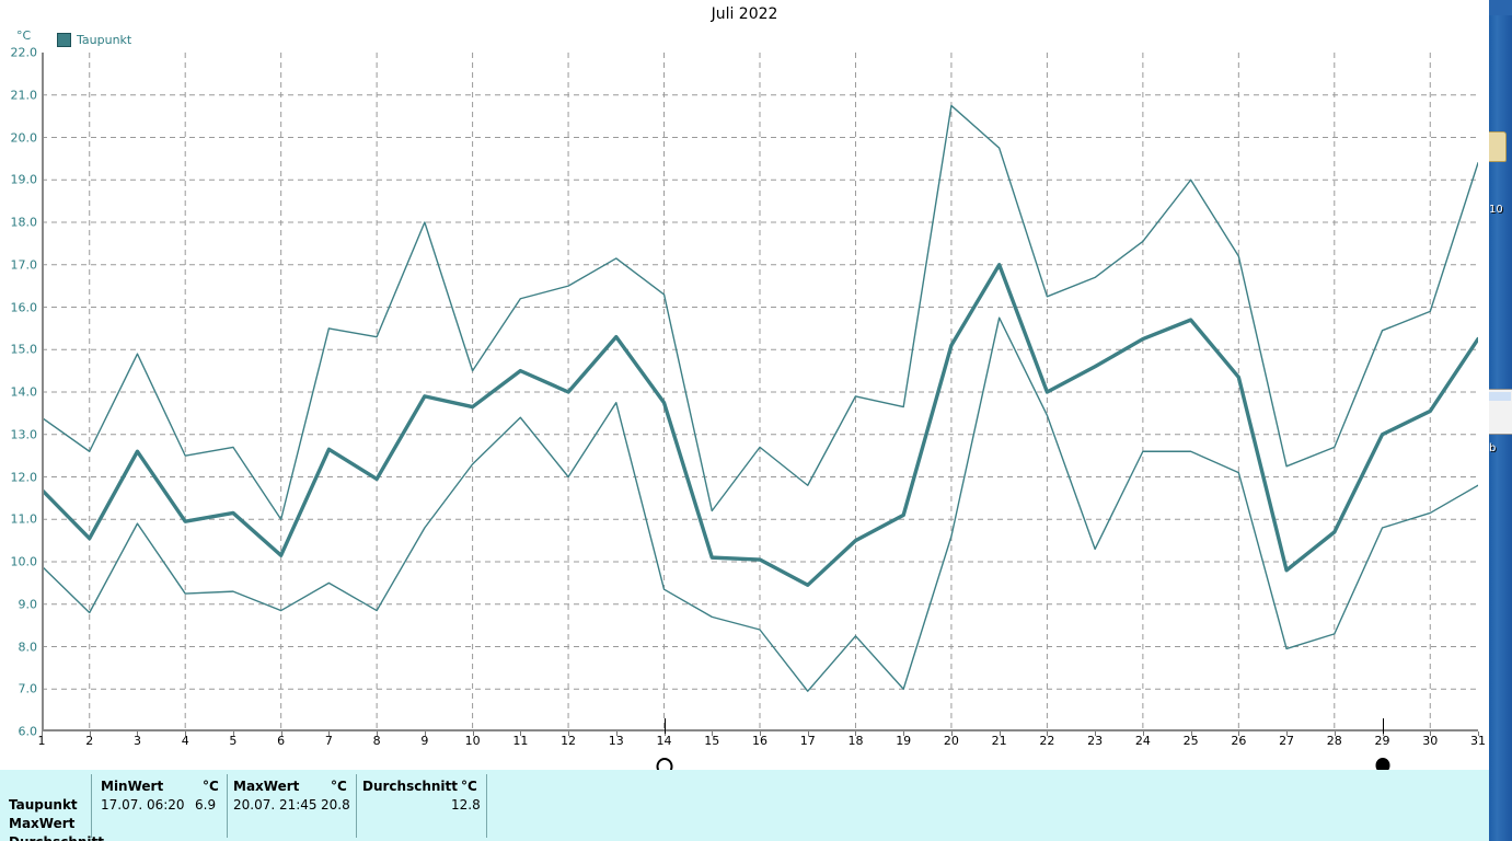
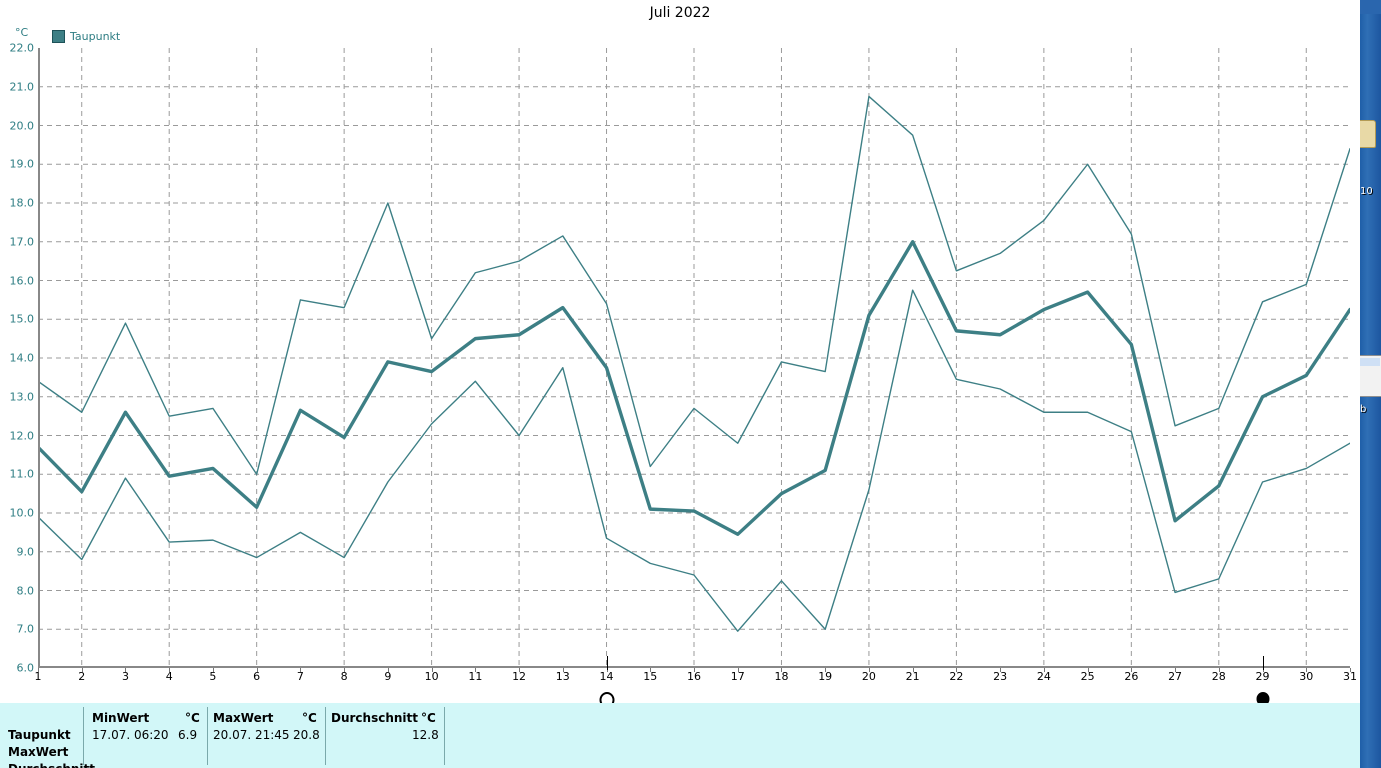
Durchschnitt/12: 14.0 -> 14.6
MaxWert/14: 16.3 -> 15.4
Durchschnitt/22: 14.0 -> 14.7
MinWert/23: 10.3 -> 13.2
